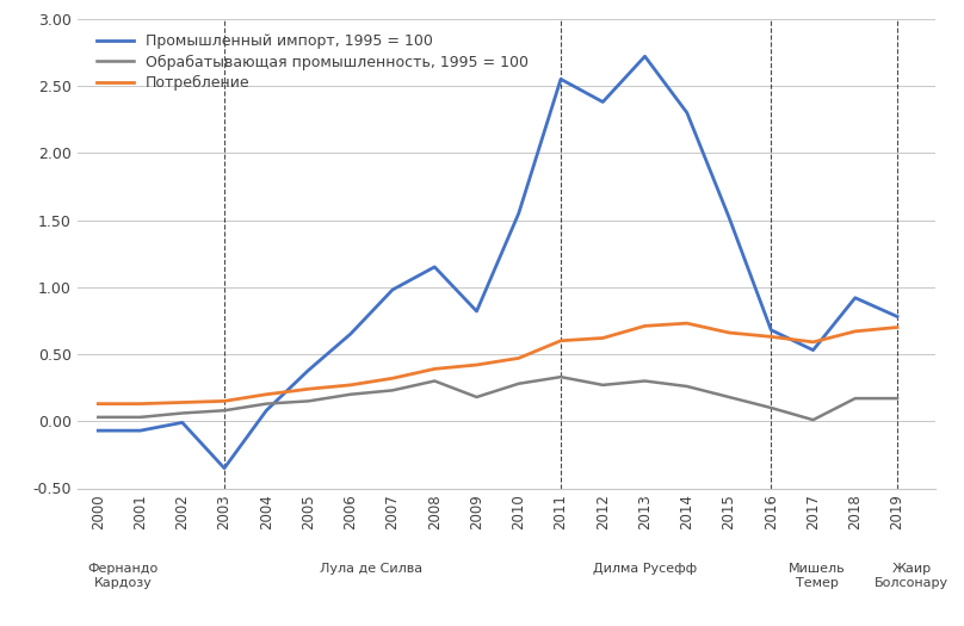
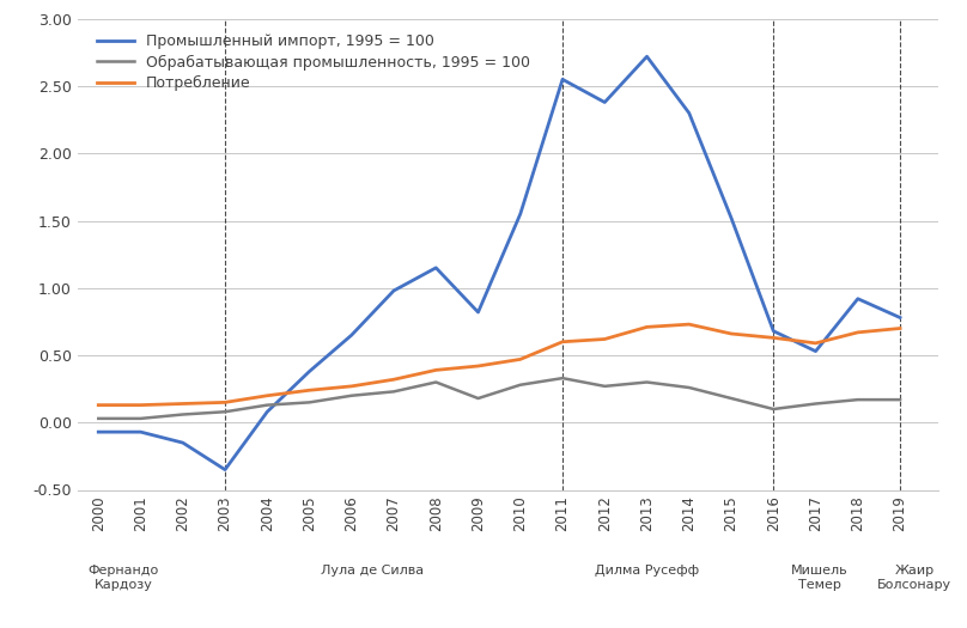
Промышленный импорт, 1995 = 100/2002: -0.01 -> -0.15
Обрабатывающая промышленность, 1995 = 100/2017: 0.01 -> 0.14
